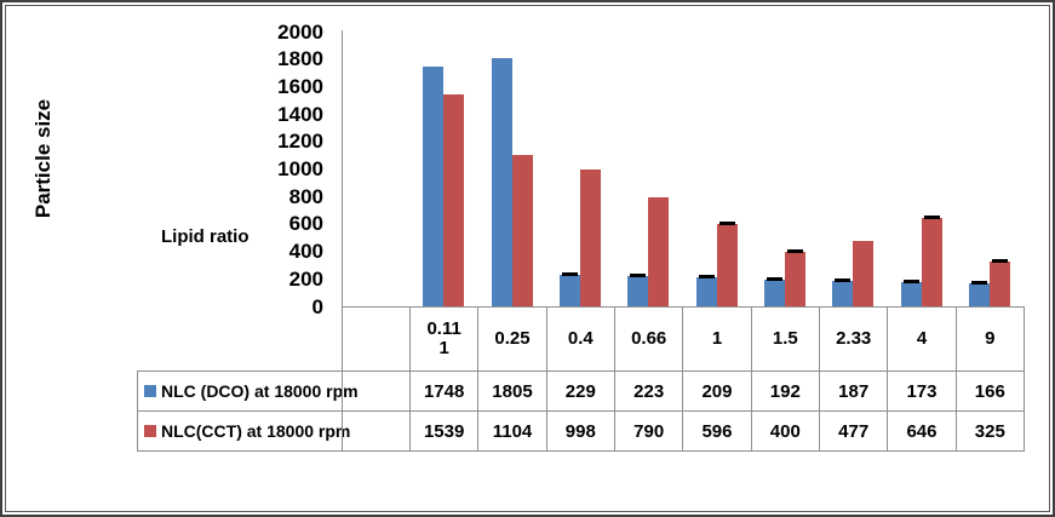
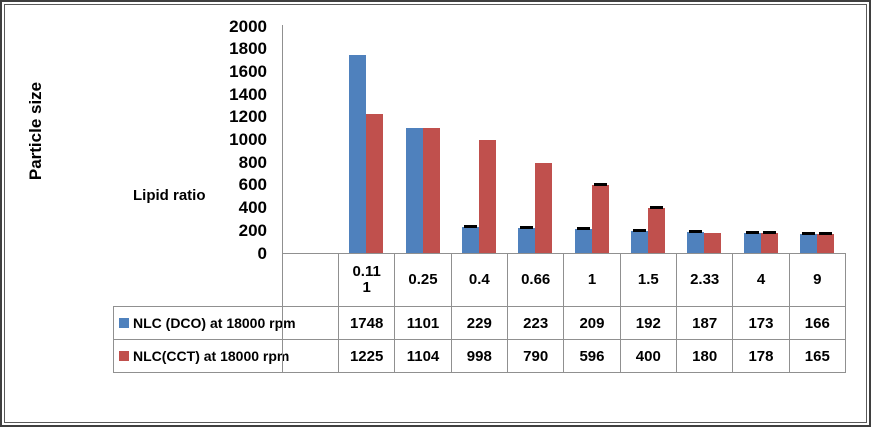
NLC(CCT) at 18000 rpm/0.111: 1539 -> 1225
NLC (DCO) at 18000 rpm/0.25: 1805 -> 1101
NLC(CCT) at 18000 rpm/2.33: 477 -> 180
NLC(CCT) at 18000 rpm/4: 646 -> 178
NLC(CCT) at 18000 rpm/9: 325 -> 165
